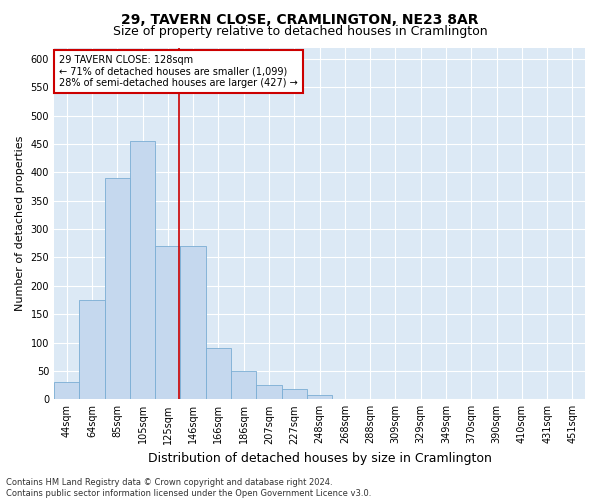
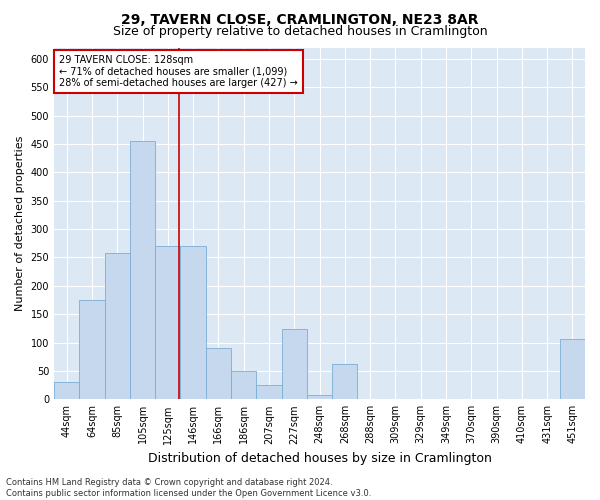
85sqm: 390 -> 258
227sqm: 18 -> 124
268sqm: 1 -> 62
451sqm: 1 -> 106
